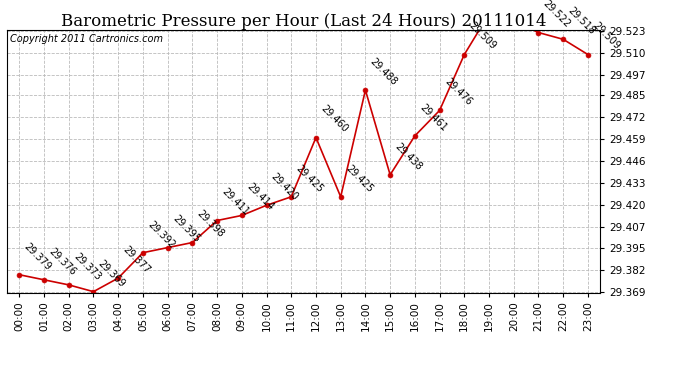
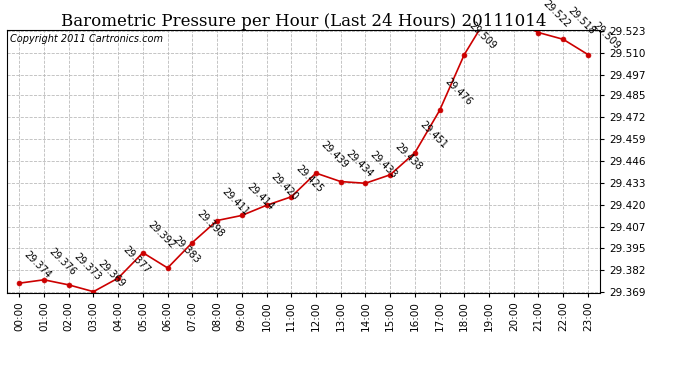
00:00: 29.379 -> 29.374
06:00: 29.395 -> 29.383
12:00: 29.460 -> 29.439
13:00: 29.425 -> 29.434
14:00: 29.488 -> 29.433
16:00: 29.461 -> 29.451
